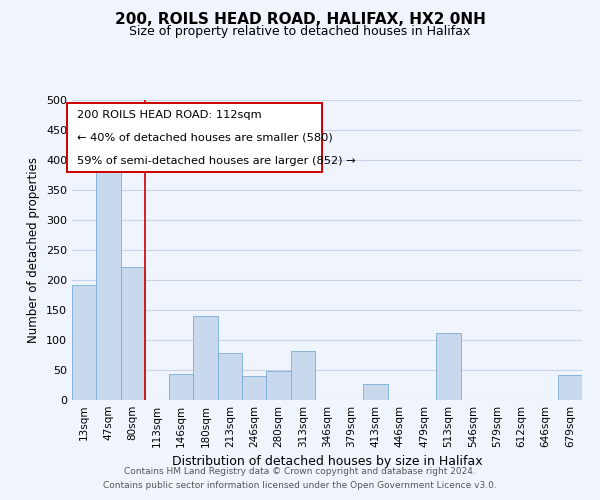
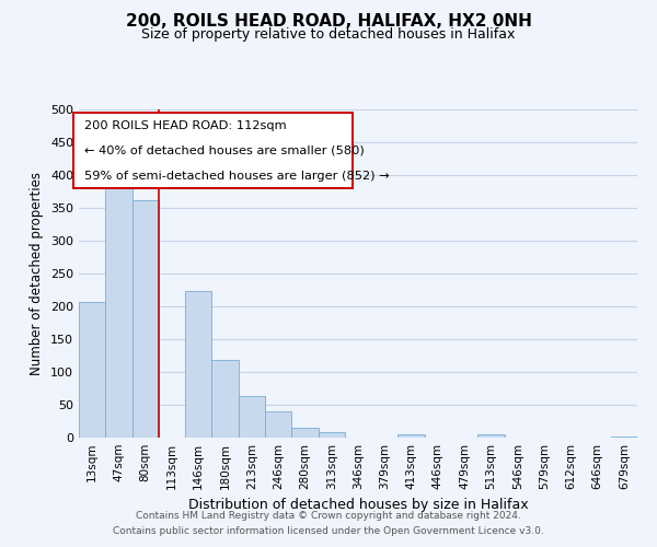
13sqm: 192 -> 207
80sqm: 222 -> 362
146sqm: 44 -> 224
180sqm: 140 -> 118
213sqm: 78 -> 63
280sqm: 48 -> 15
313sqm: 82 -> 8
413sqm: 26 -> 5
513sqm: 112 -> 5
679sqm: 42 -> 2
